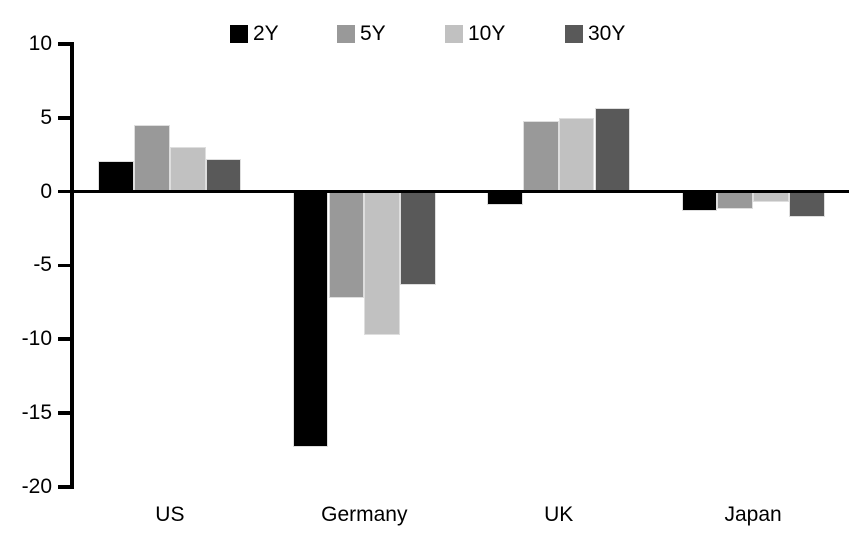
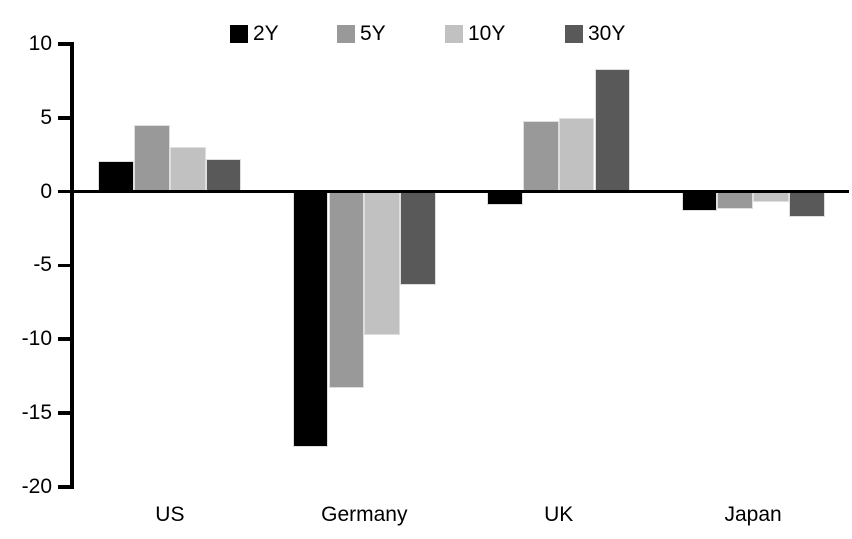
5Y/Germany: -7.2 -> -13.3
30Y/UK: 5.7 -> 8.3
